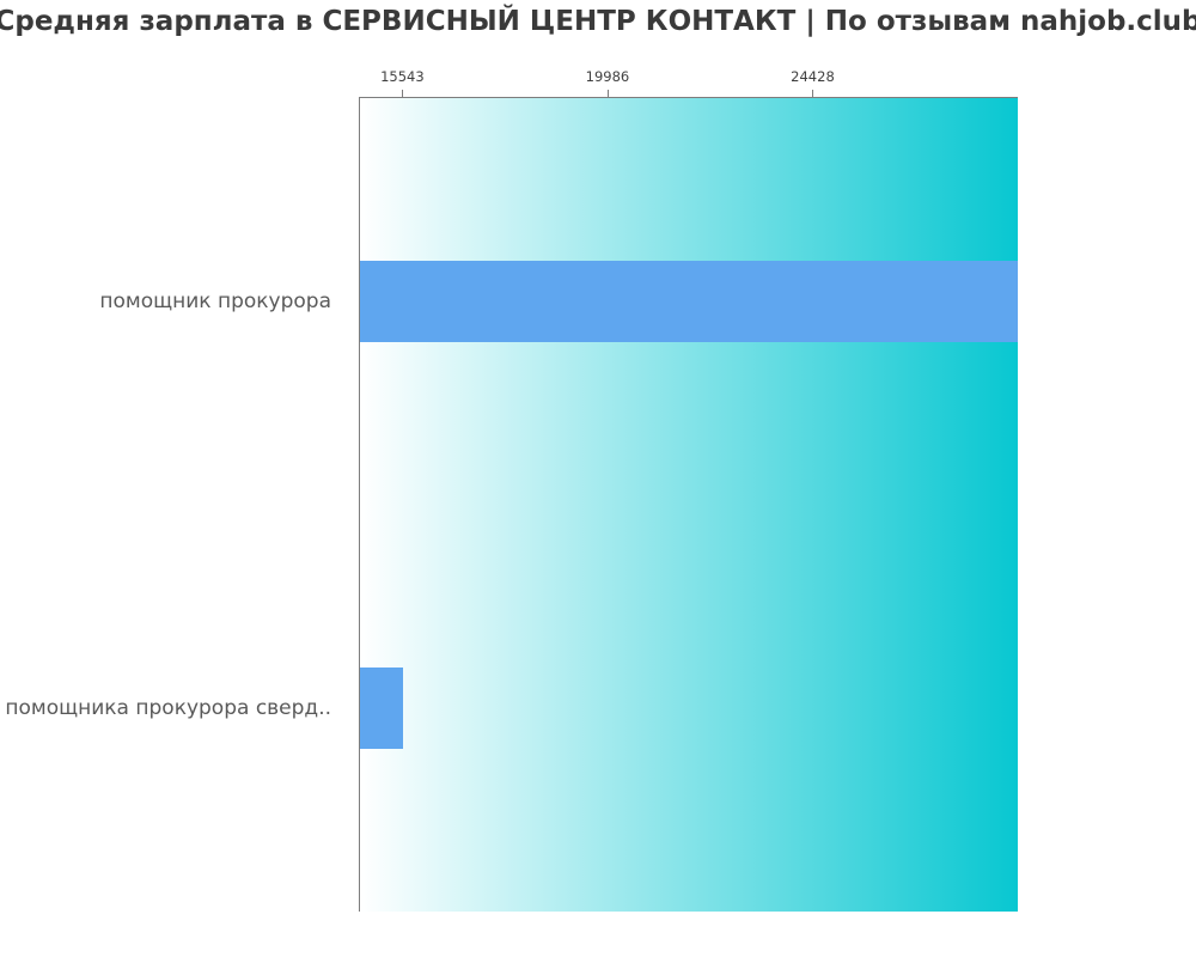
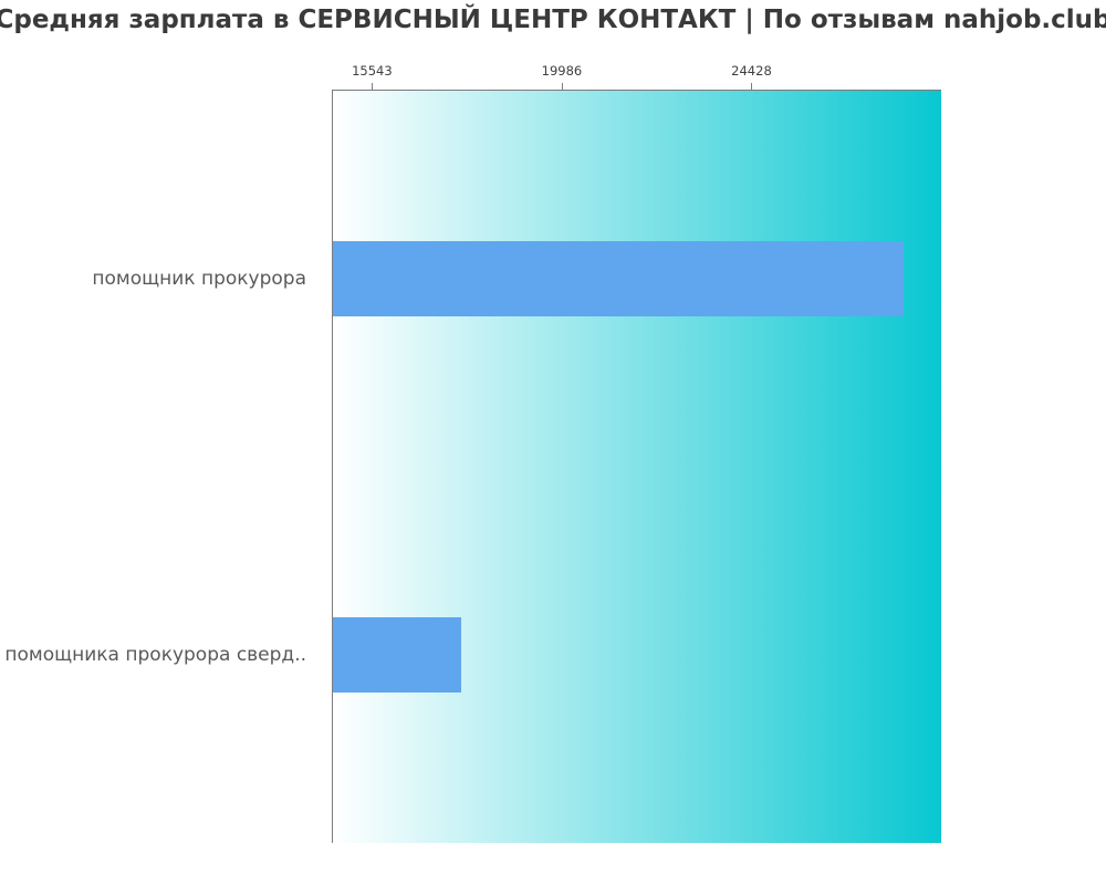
помощник прокурора: 28900 -> 28000
помощника прокурора сверд..: 15500 -> 17600
